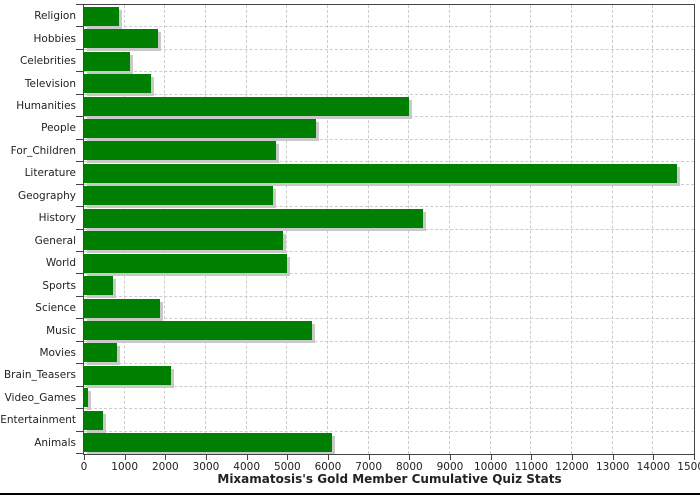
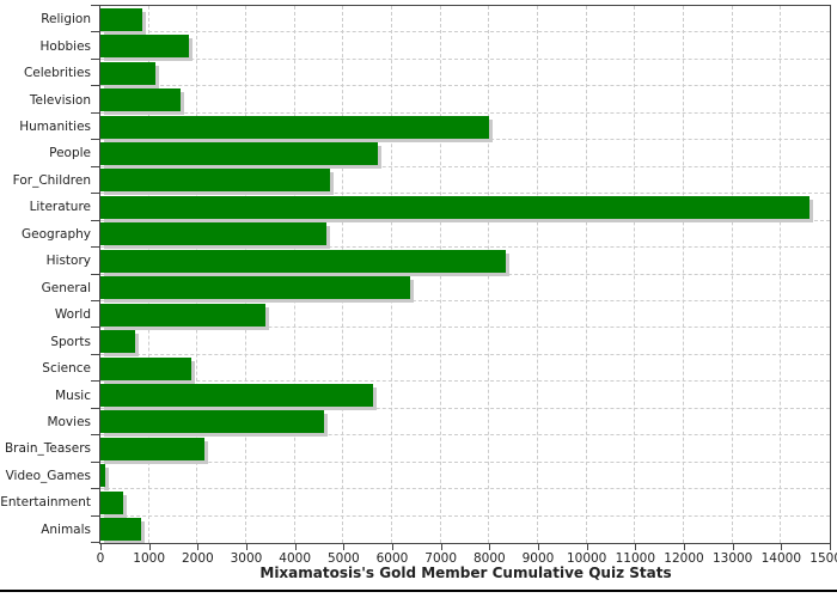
General: 4900 -> 6400
World: 5000 -> 3400
Movies: 800 -> 4600
Animals: 6100 -> 800
